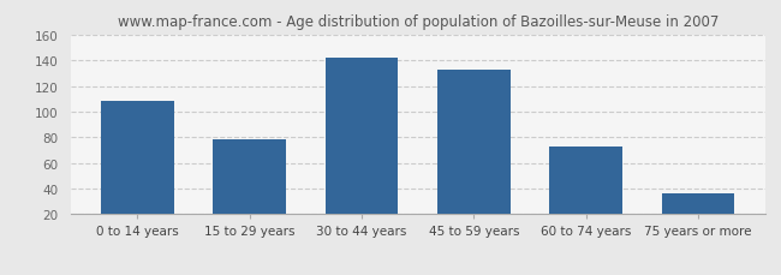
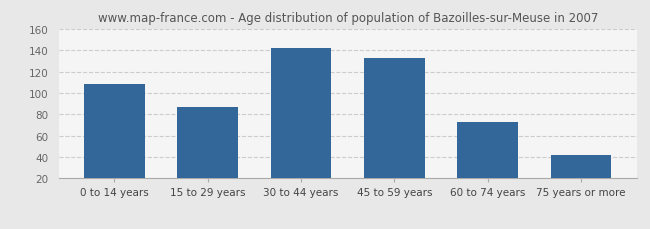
15 to 29 years: 78 -> 87
75 years or more: 36 -> 42
